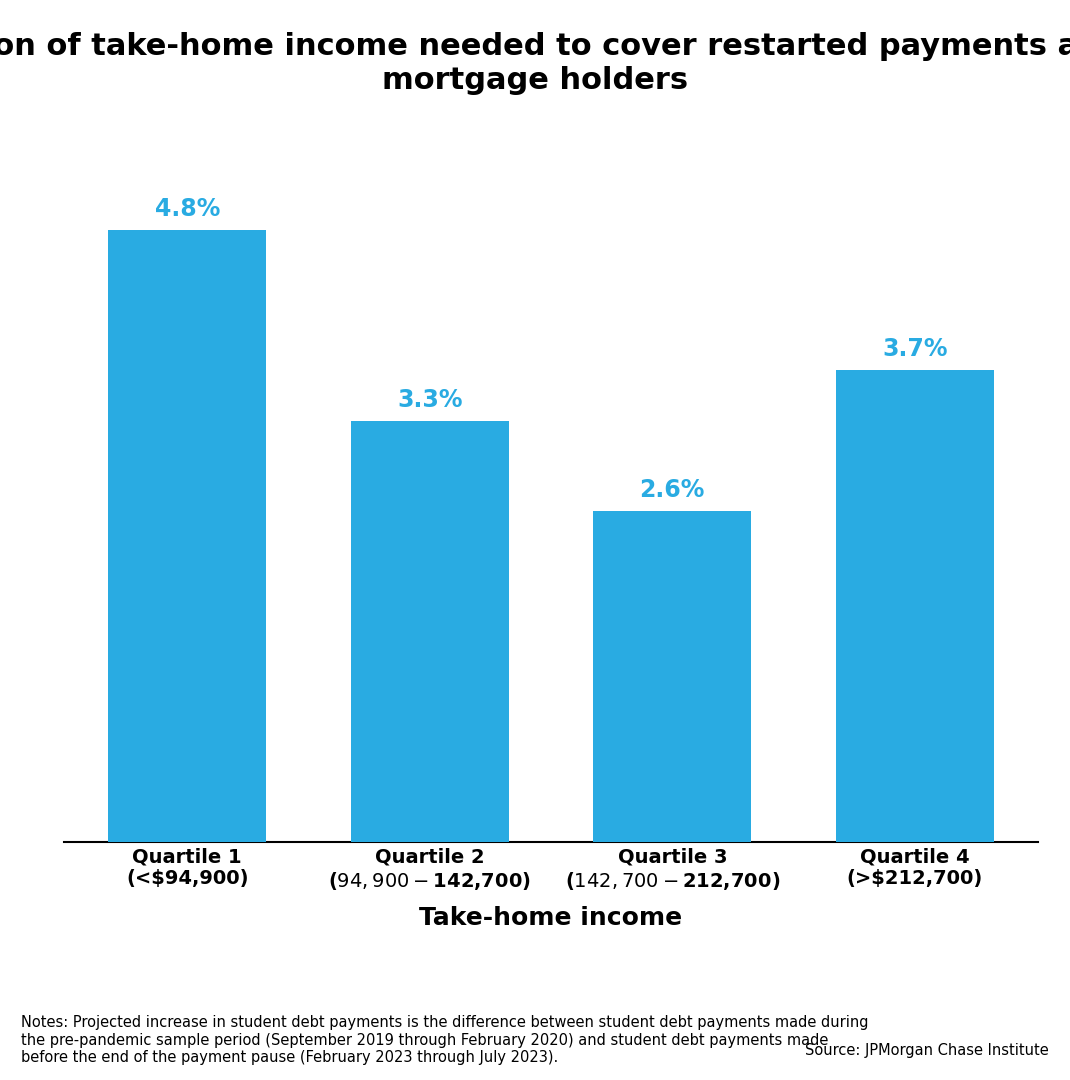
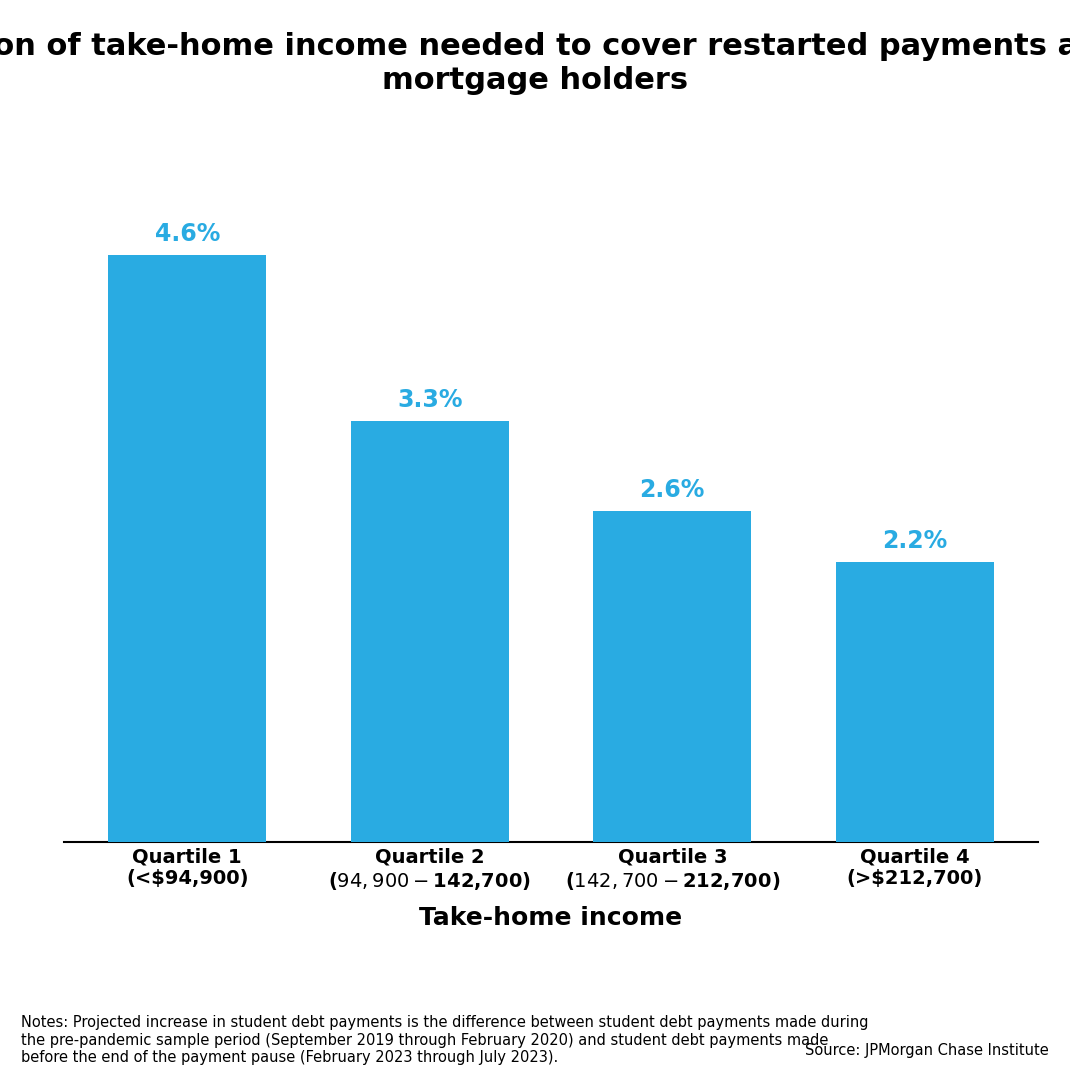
Quartile 1 (<$94,900): 4.8% -> 4.6%
Quartile 4 (>$212,700): 3.7% -> 2.2%
